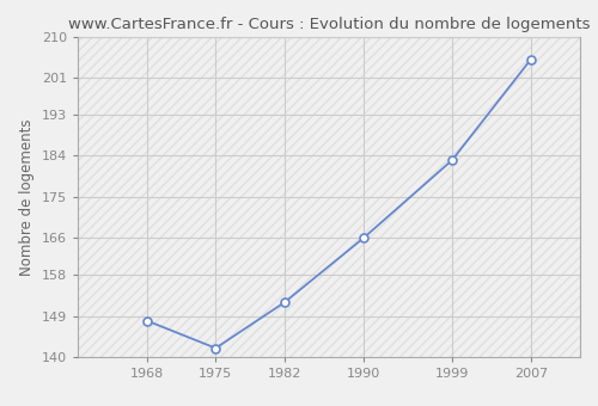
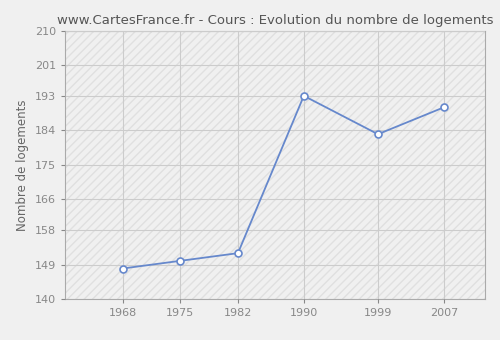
1975: 142 -> 150
1990: 166 -> 193
2007: 205 -> 190
